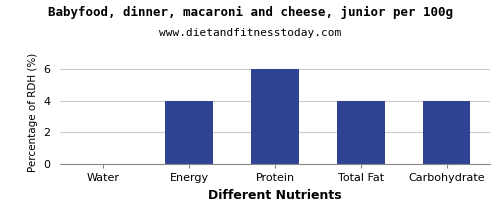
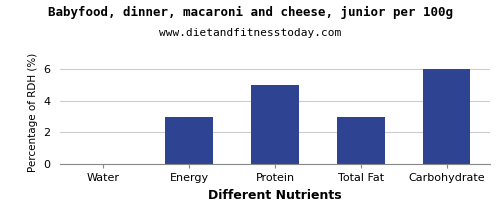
Energy: 4 -> 3
Protein: 6 -> 5
Total Fat: 4 -> 3
Carbohydrate: 4 -> 6
